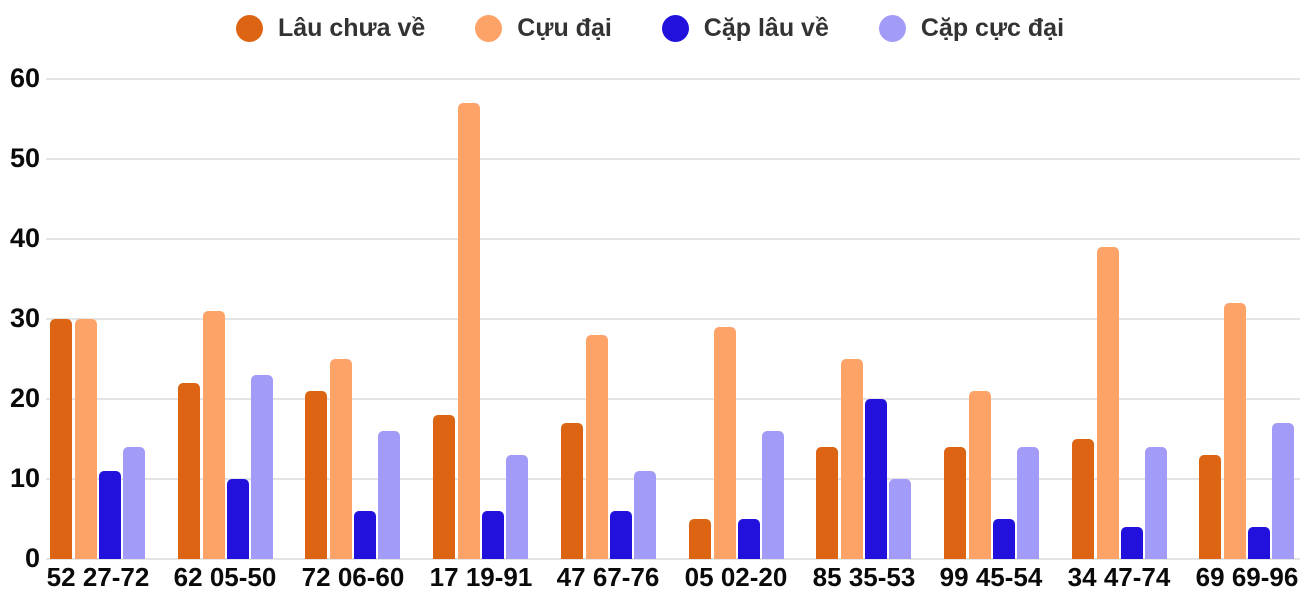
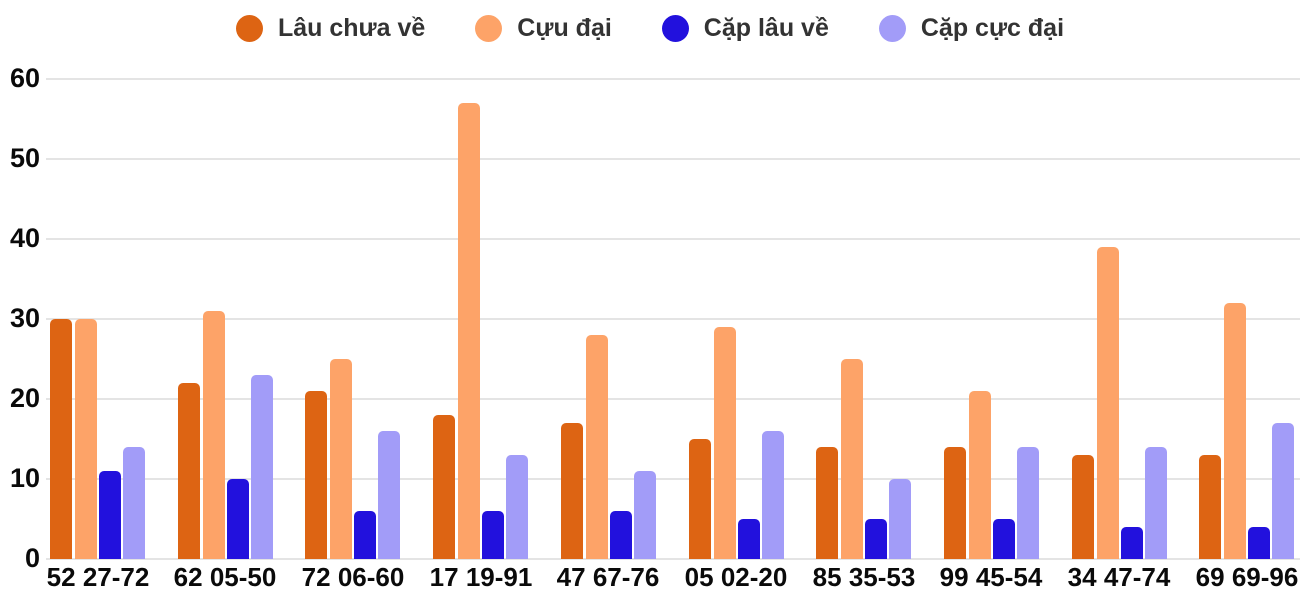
Lâu chưa về/05 02-20: 5 -> 15
Cặp lâu về/85 35-53: 20 -> 5
Lâu chưa về/34 47-74: 15 -> 13
